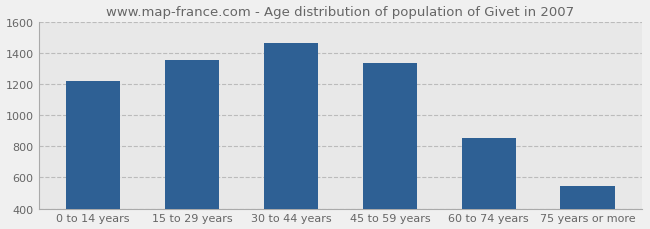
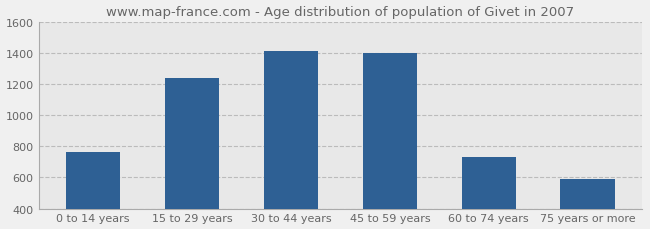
0 to 14 years: 1220 -> 760
15 to 29 years: 1360 -> 1240
30 to 44 years: 1460 -> 1410
45 to 59 years: 1340 -> 1400
60 to 74 years: 860 -> 730
75 years or more: 540 -> 590
